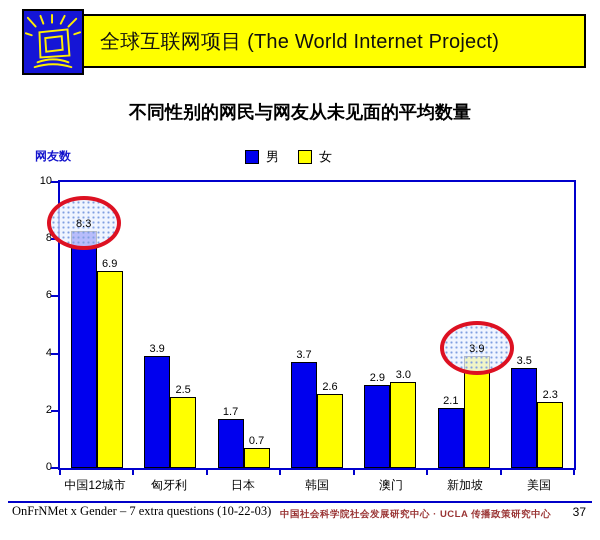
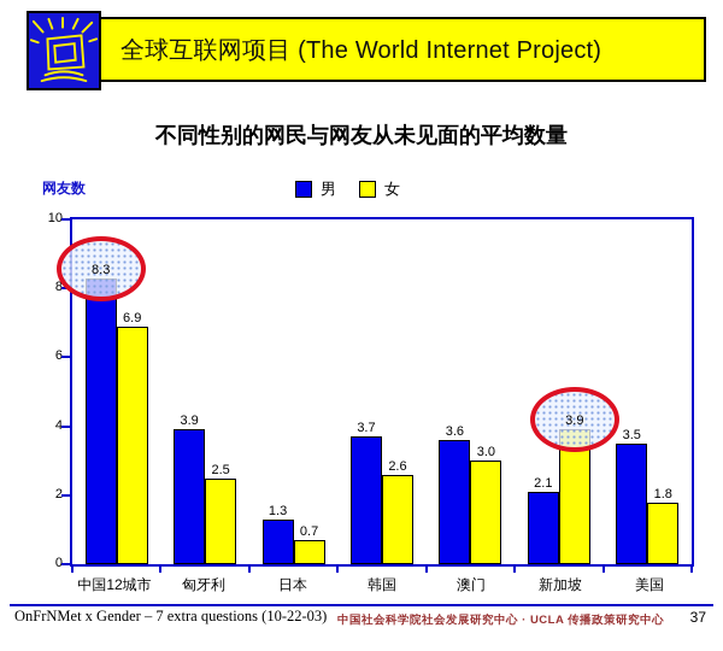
男/日本: 1.7 -> 1.3
男/澳门: 2.9 -> 3.6
女/美国: 2.3 -> 1.8
